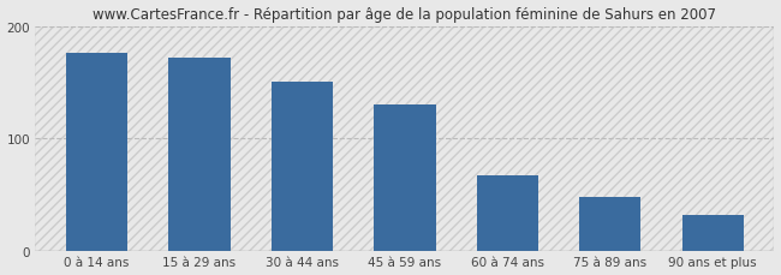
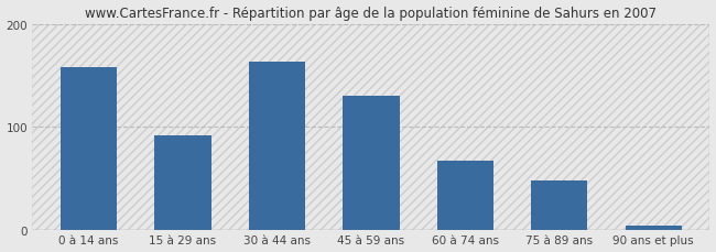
0 à 14 ans: 176 -> 158
15 à 29 ans: 172 -> 92
30 à 44 ans: 150 -> 163
90 ans et plus: 32 -> 5
